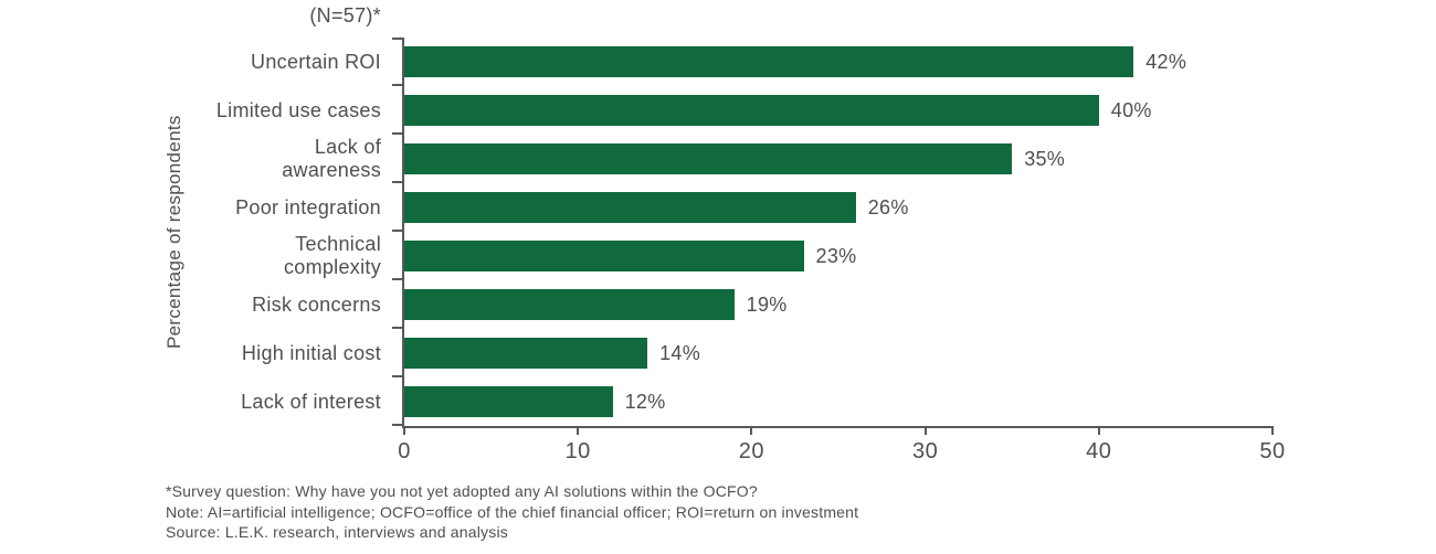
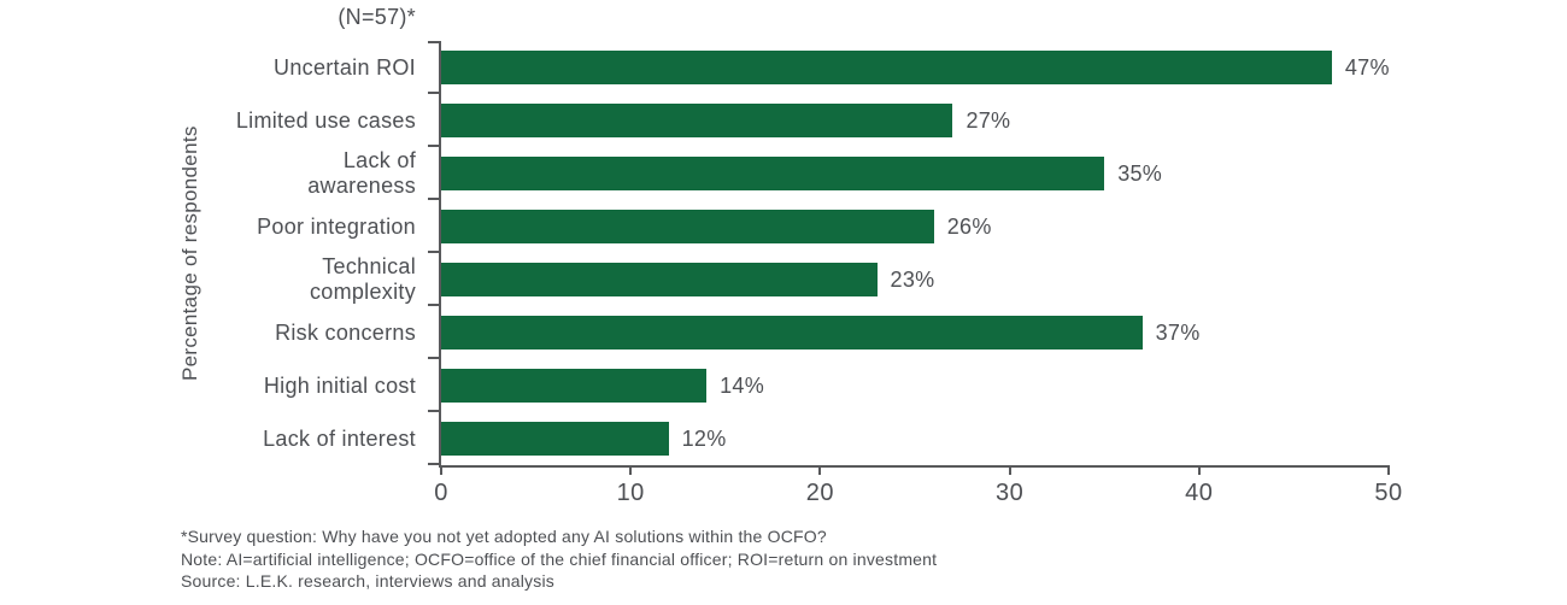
Uncertain ROI: 42% -> 47%
Limited use cases: 40% -> 27%
Risk concerns: 19% -> 37%
